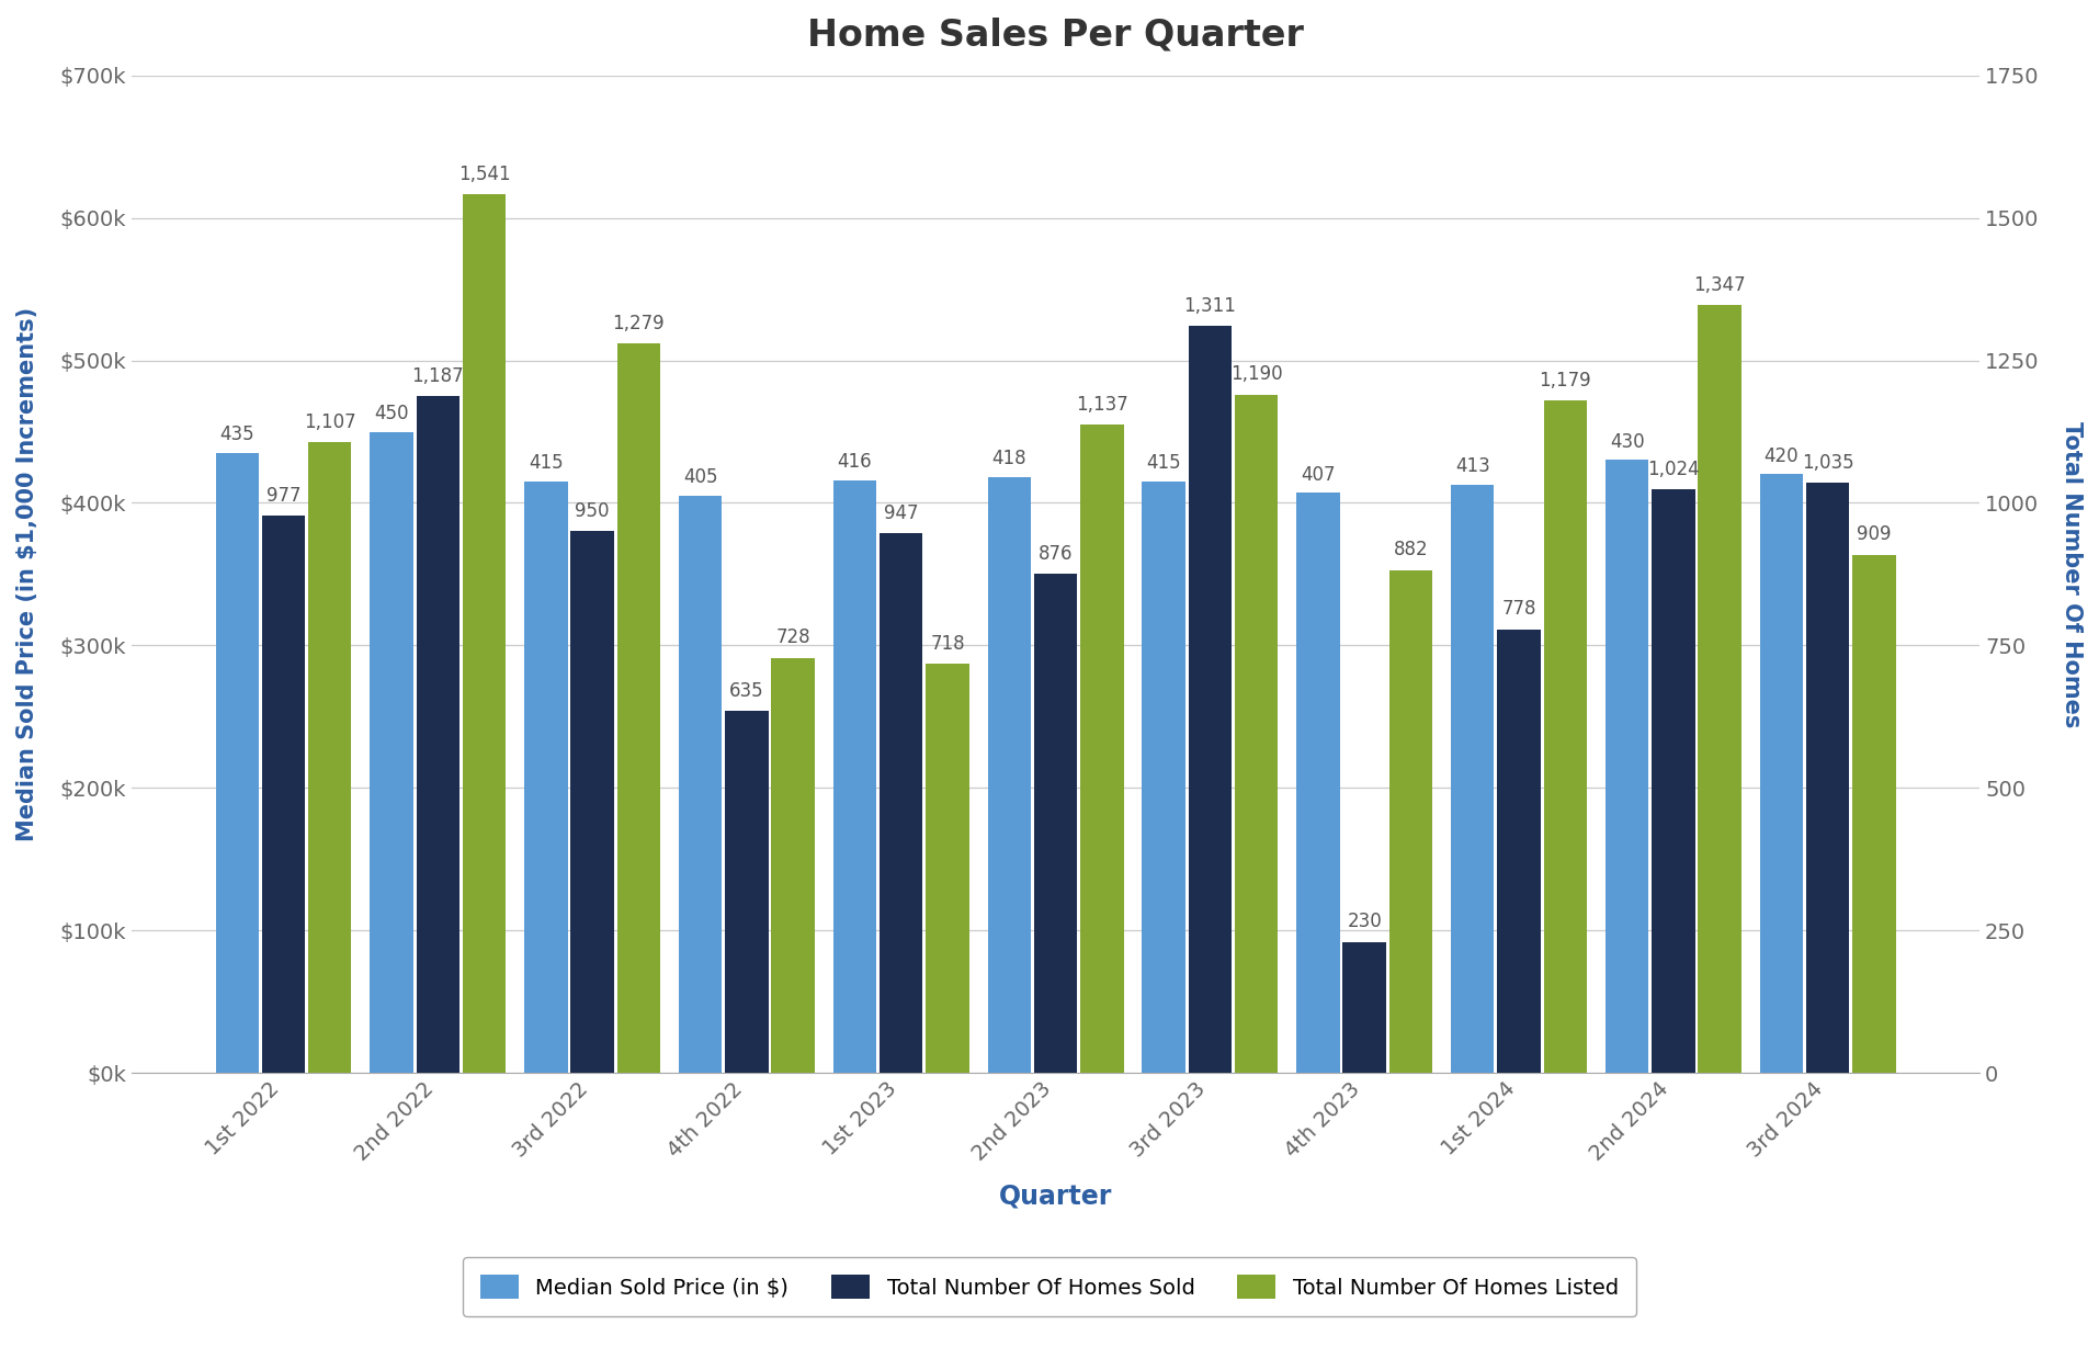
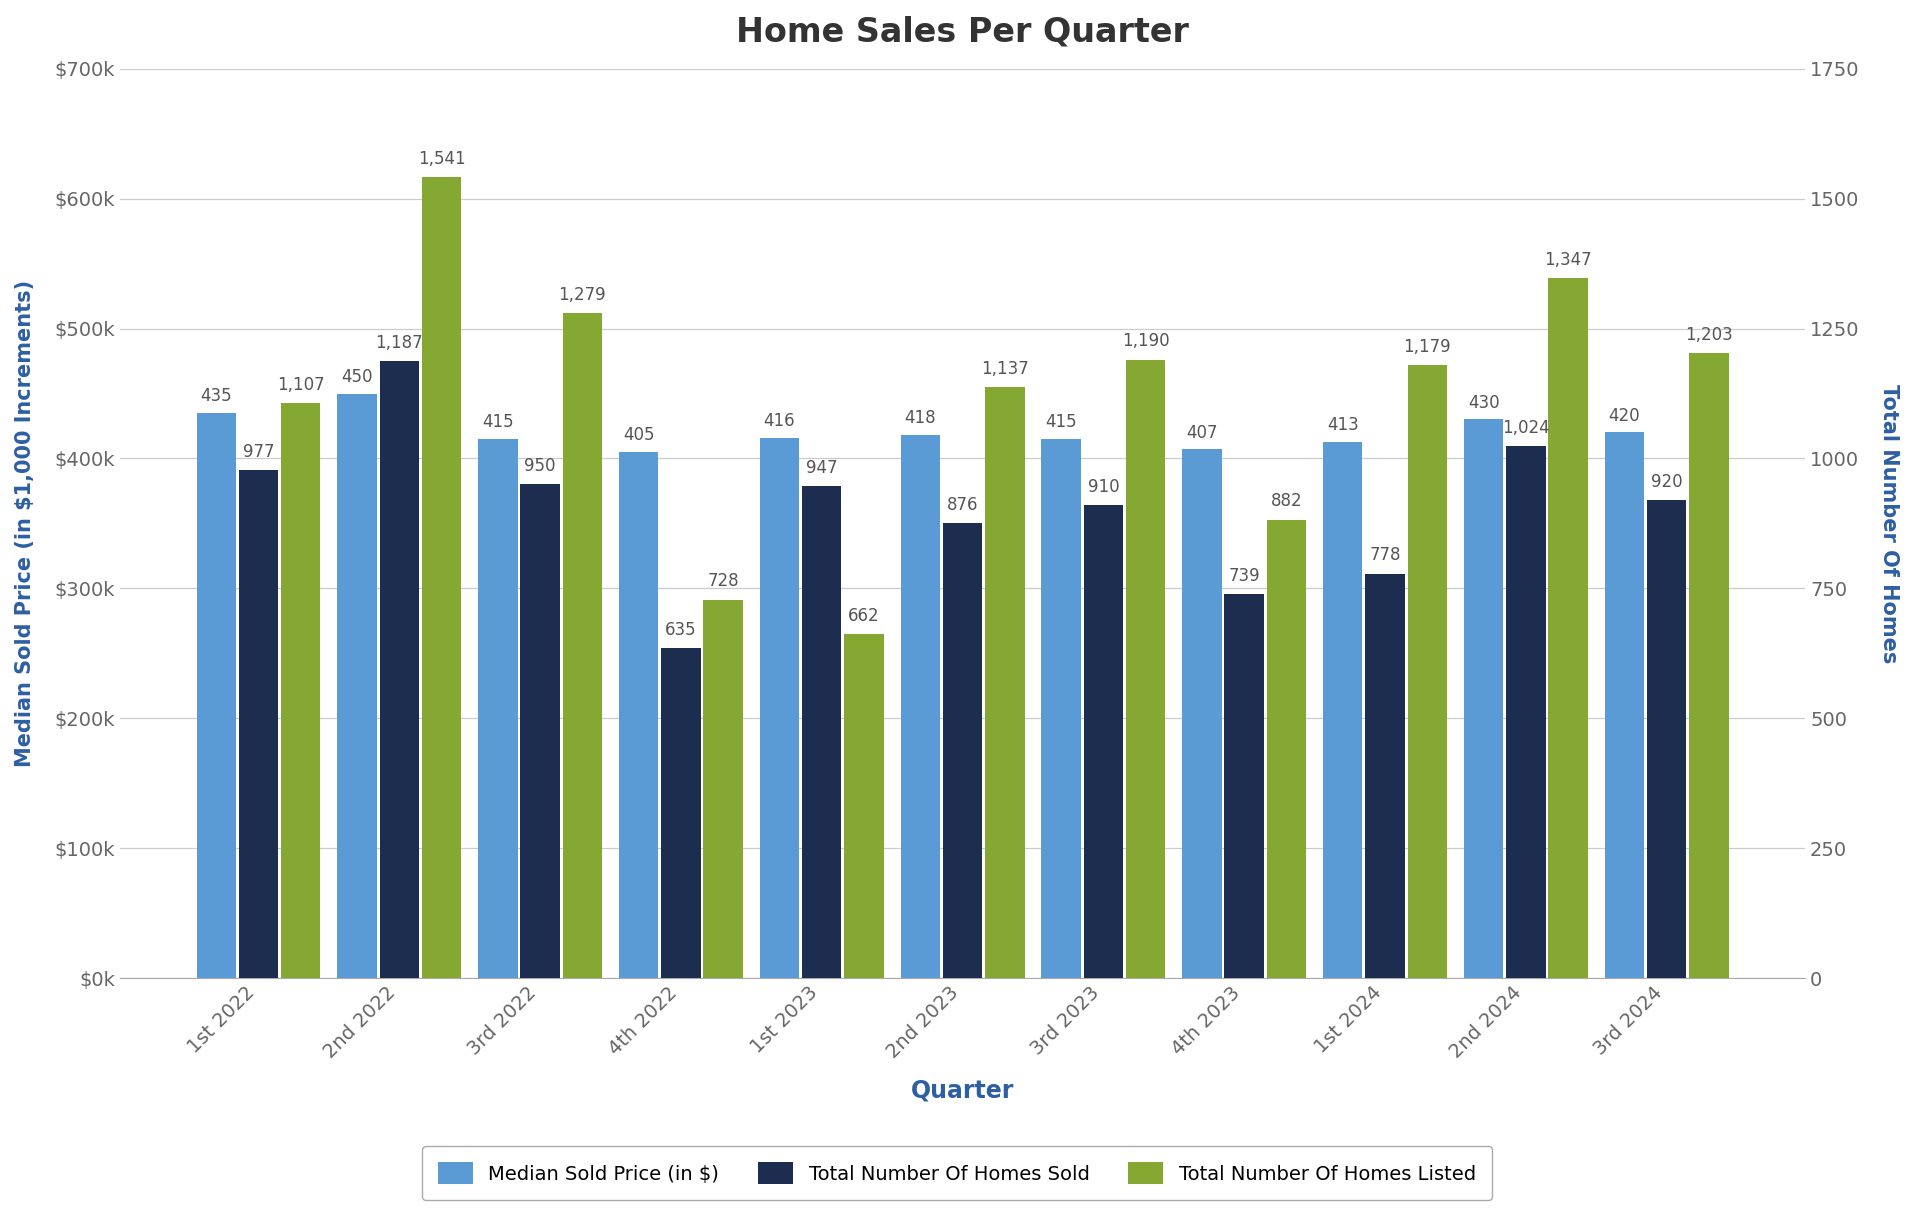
Total Number Of Homes Listed/1st 2023: 718 -> 662
Total Number Of Homes Sold/3rd 2023: 1,311 -> 910
Total Number Of Homes Sold/4th 2023: 230 -> 739
Total Number Of Homes Sold/3rd 2024: 1,035 -> 920
Total Number Of Homes Listed/3rd 2024: 909 -> 1,203
